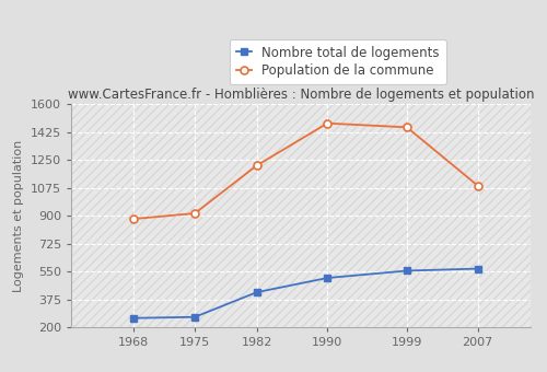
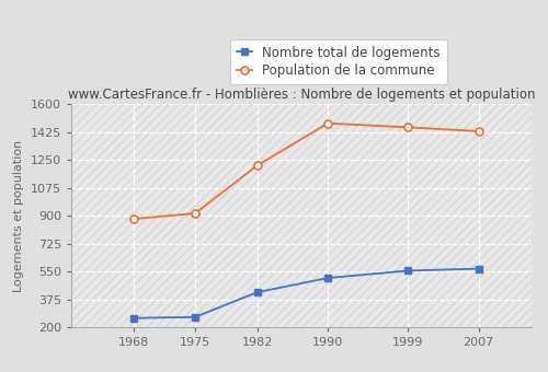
Population de la commune/2007: 1090 -> 1430
